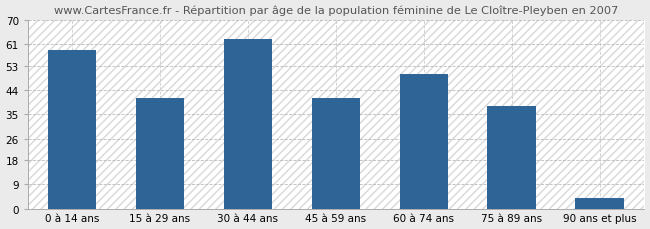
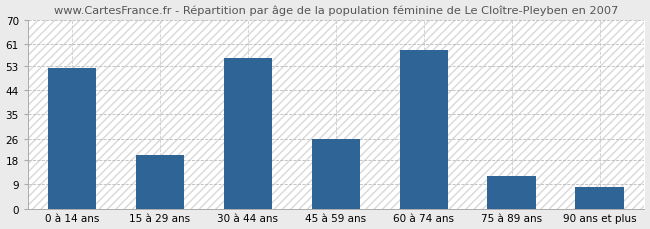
0 à 14 ans: 59 -> 52
15 à 29 ans: 41 -> 20
30 à 44 ans: 63 -> 56
45 à 59 ans: 41 -> 26
60 à 74 ans: 50 -> 59
75 à 89 ans: 38 -> 12
90 ans et plus: 4 -> 8
